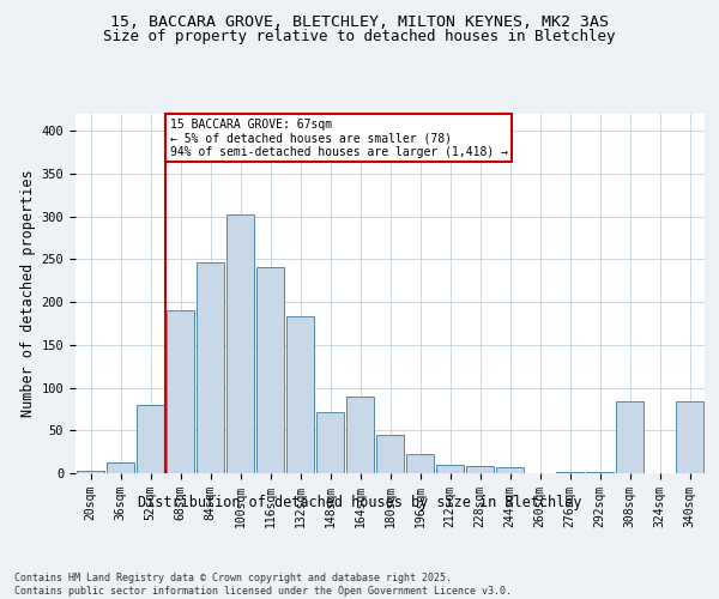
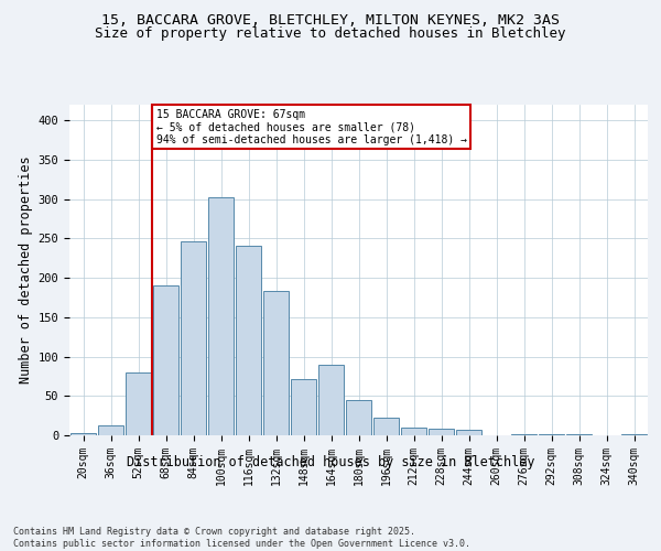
308sqm: 84 -> 1
340sqm: 84 -> 1
